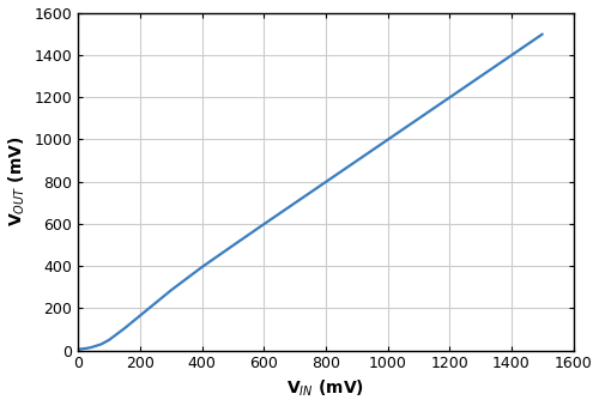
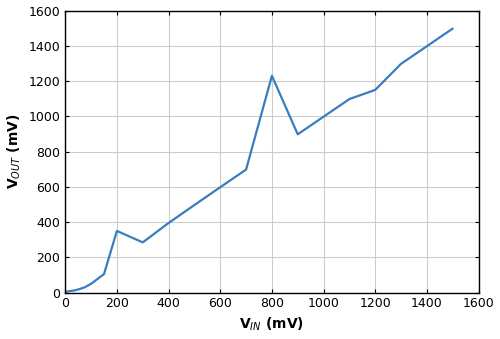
200: 160 -> 350
800: 800 -> 1230
1200: 1200 -> 1150
